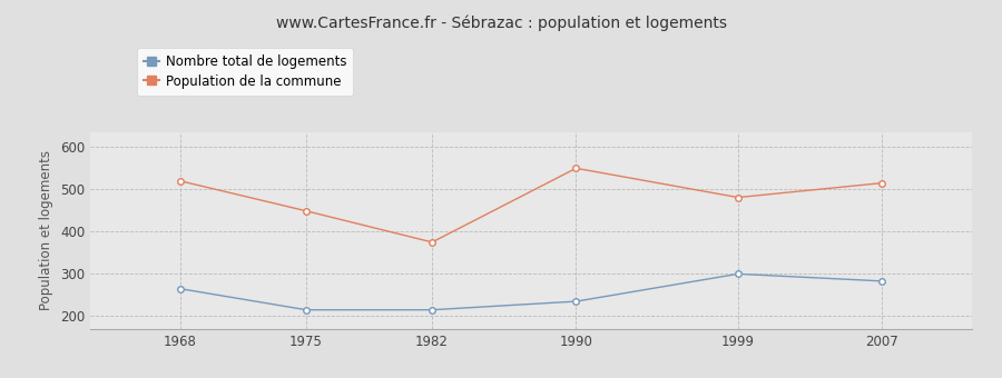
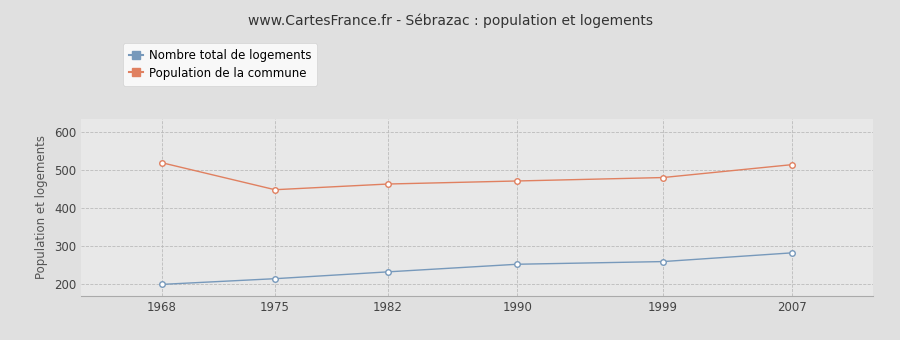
Nombre total de logements/1968: 265 -> 200
Nombre total de logements/1982: 215 -> 233
Population de la commune/1982: 375 -> 464
Nombre total de logements/1990: 235 -> 253
Population de la commune/1990: 550 -> 472
Nombre total de logements/1999: 300 -> 260
